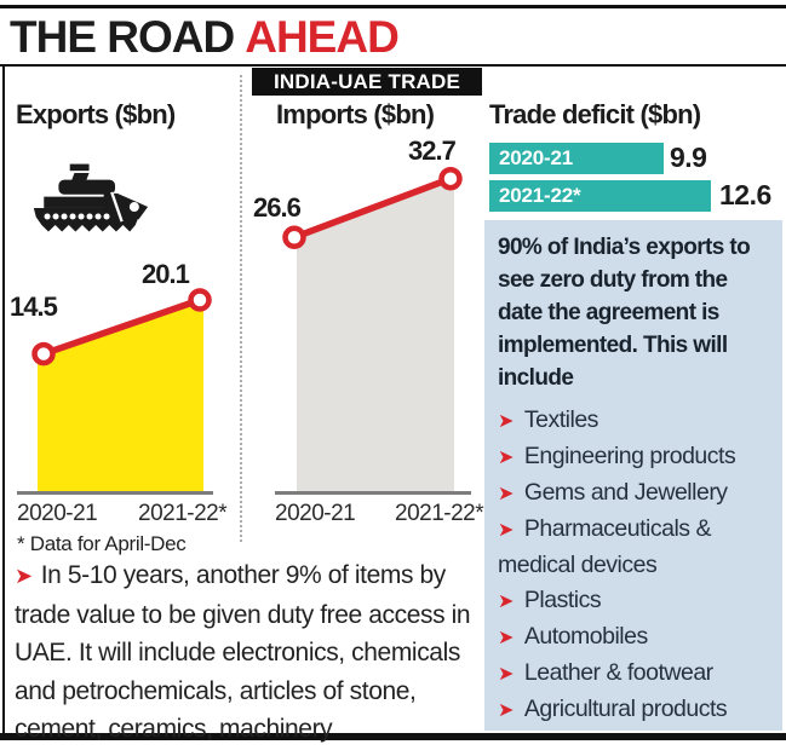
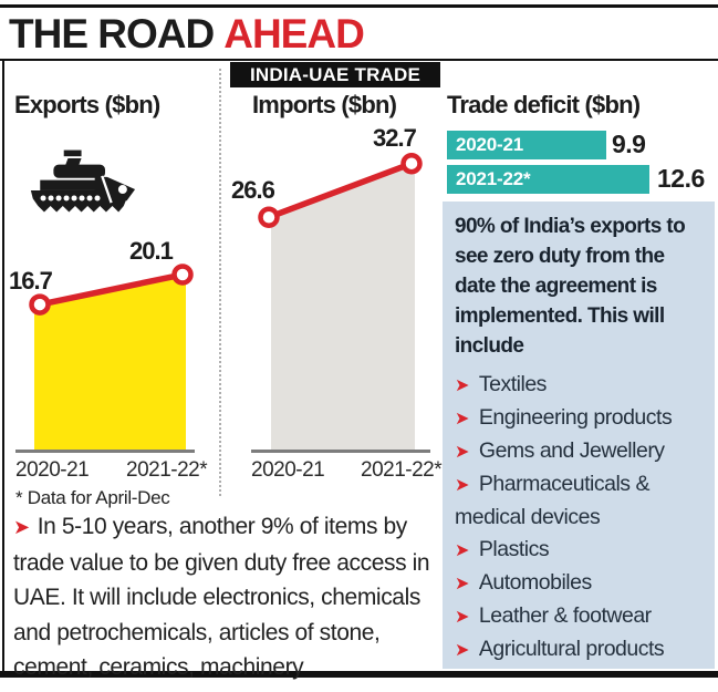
Exports ($bn)/2020-21: 14.5 -> 16.7
